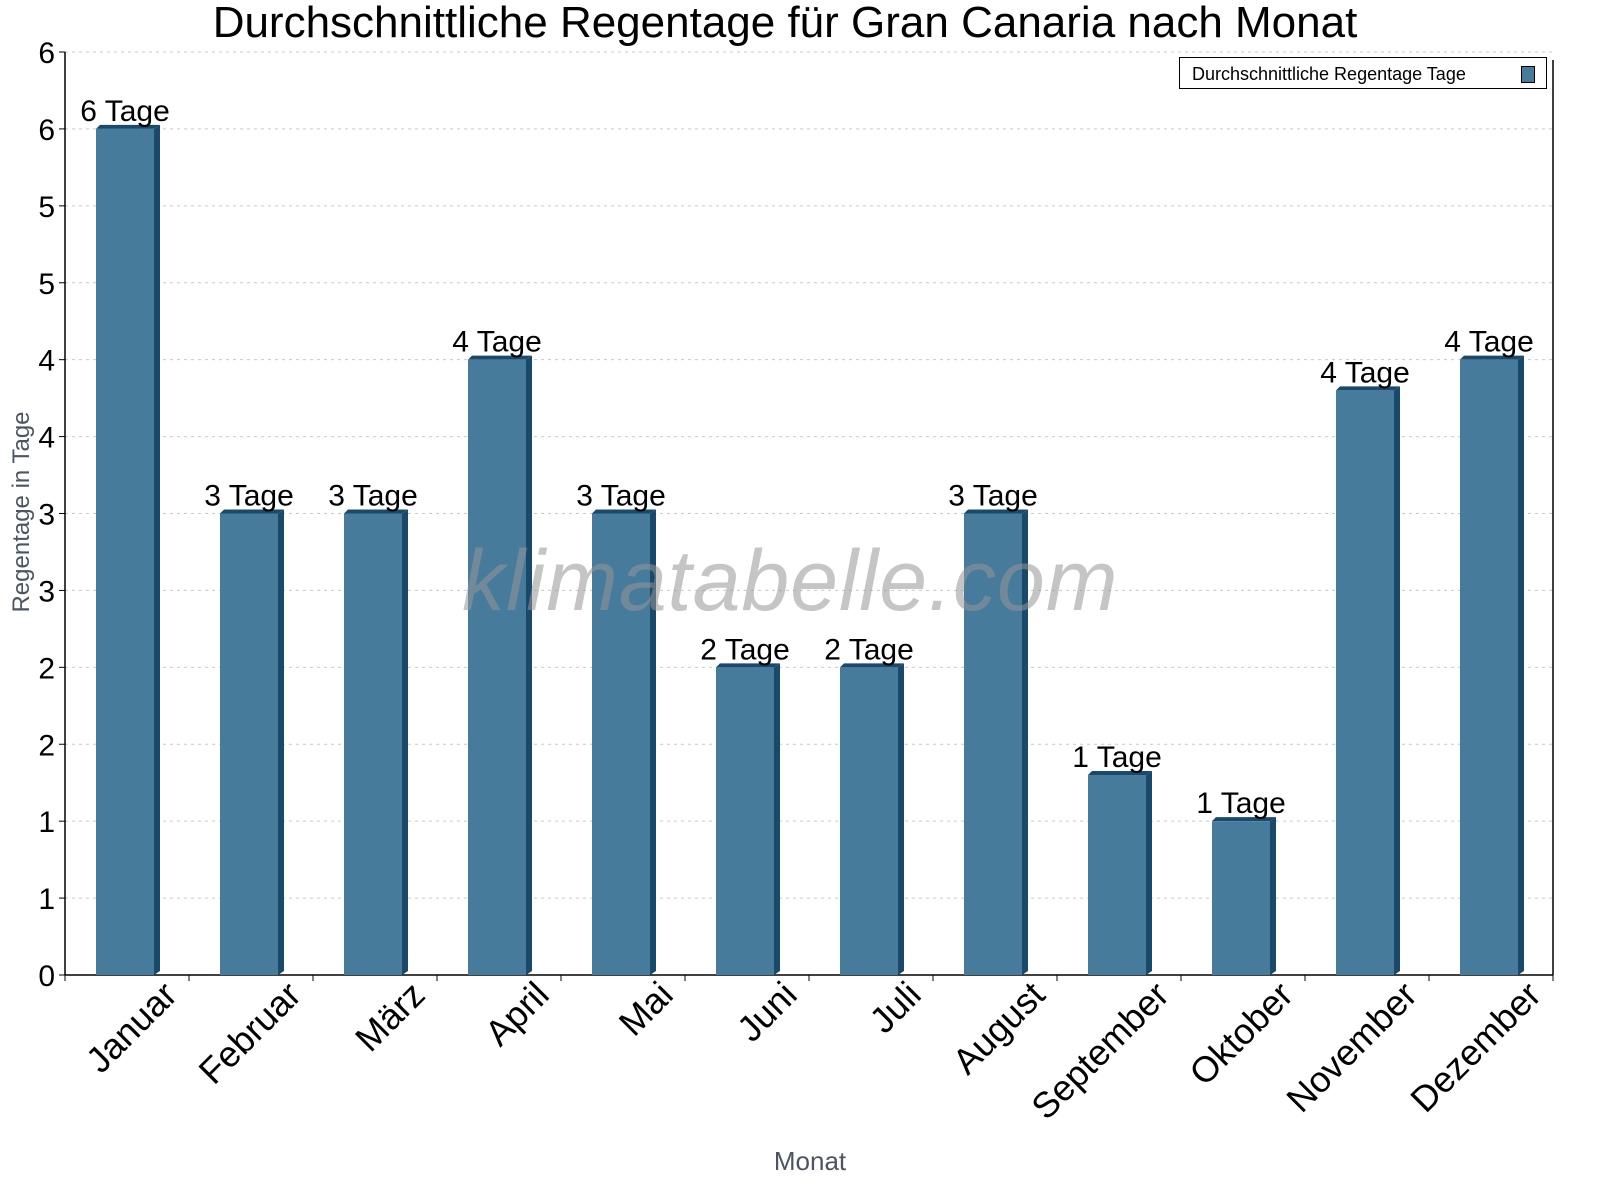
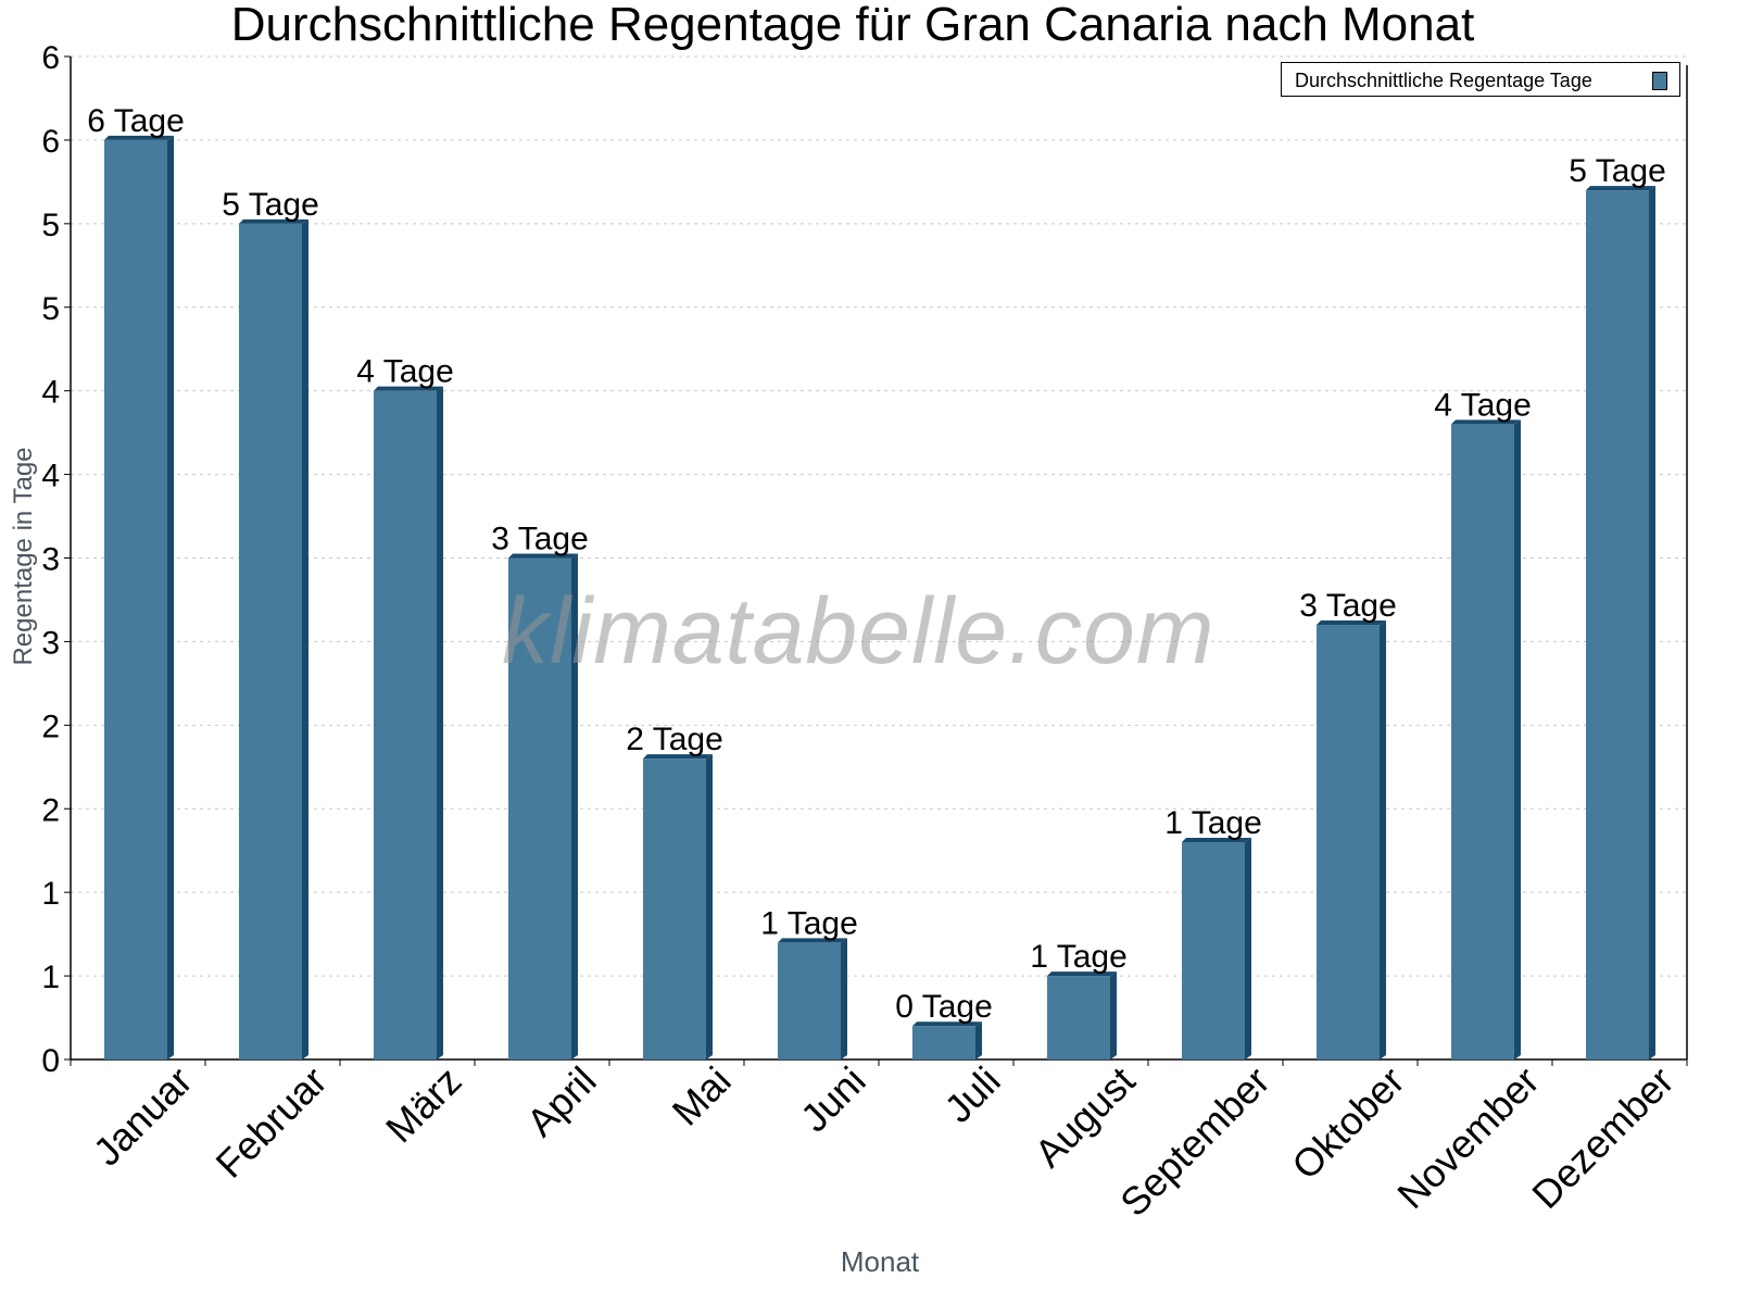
Februar: 3 -> 5
März: 3 -> 4
April: 4 -> 3
Mai: 3 -> 2
Juni: 2 -> 1
Juli: 2 -> 0
August: 3 -> 1
Oktober: 1 -> 3
Dezember: 4 -> 5
